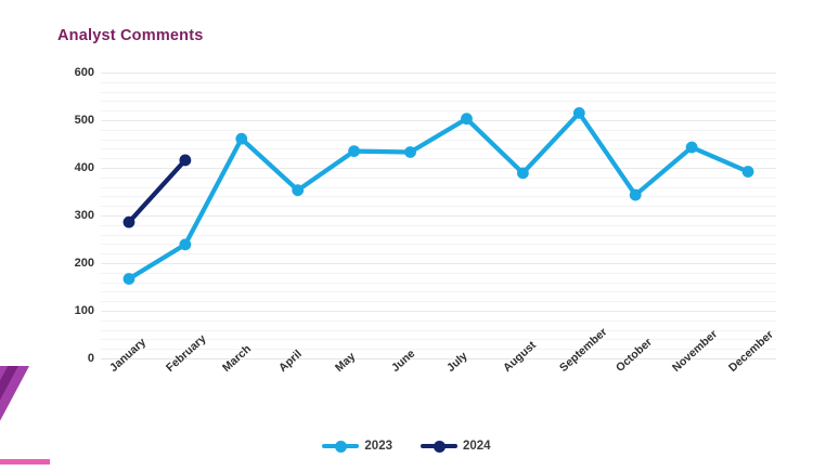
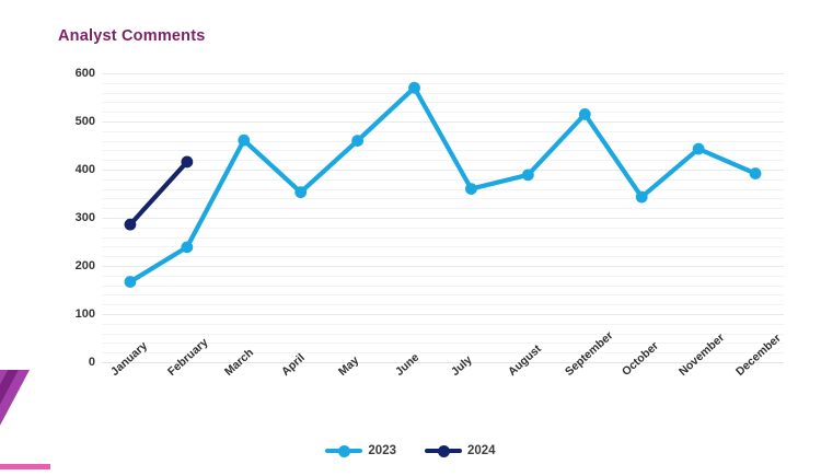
2023/May: 440 -> 460
2023/June: 430 -> 570
2023/July: 500 -> 360
